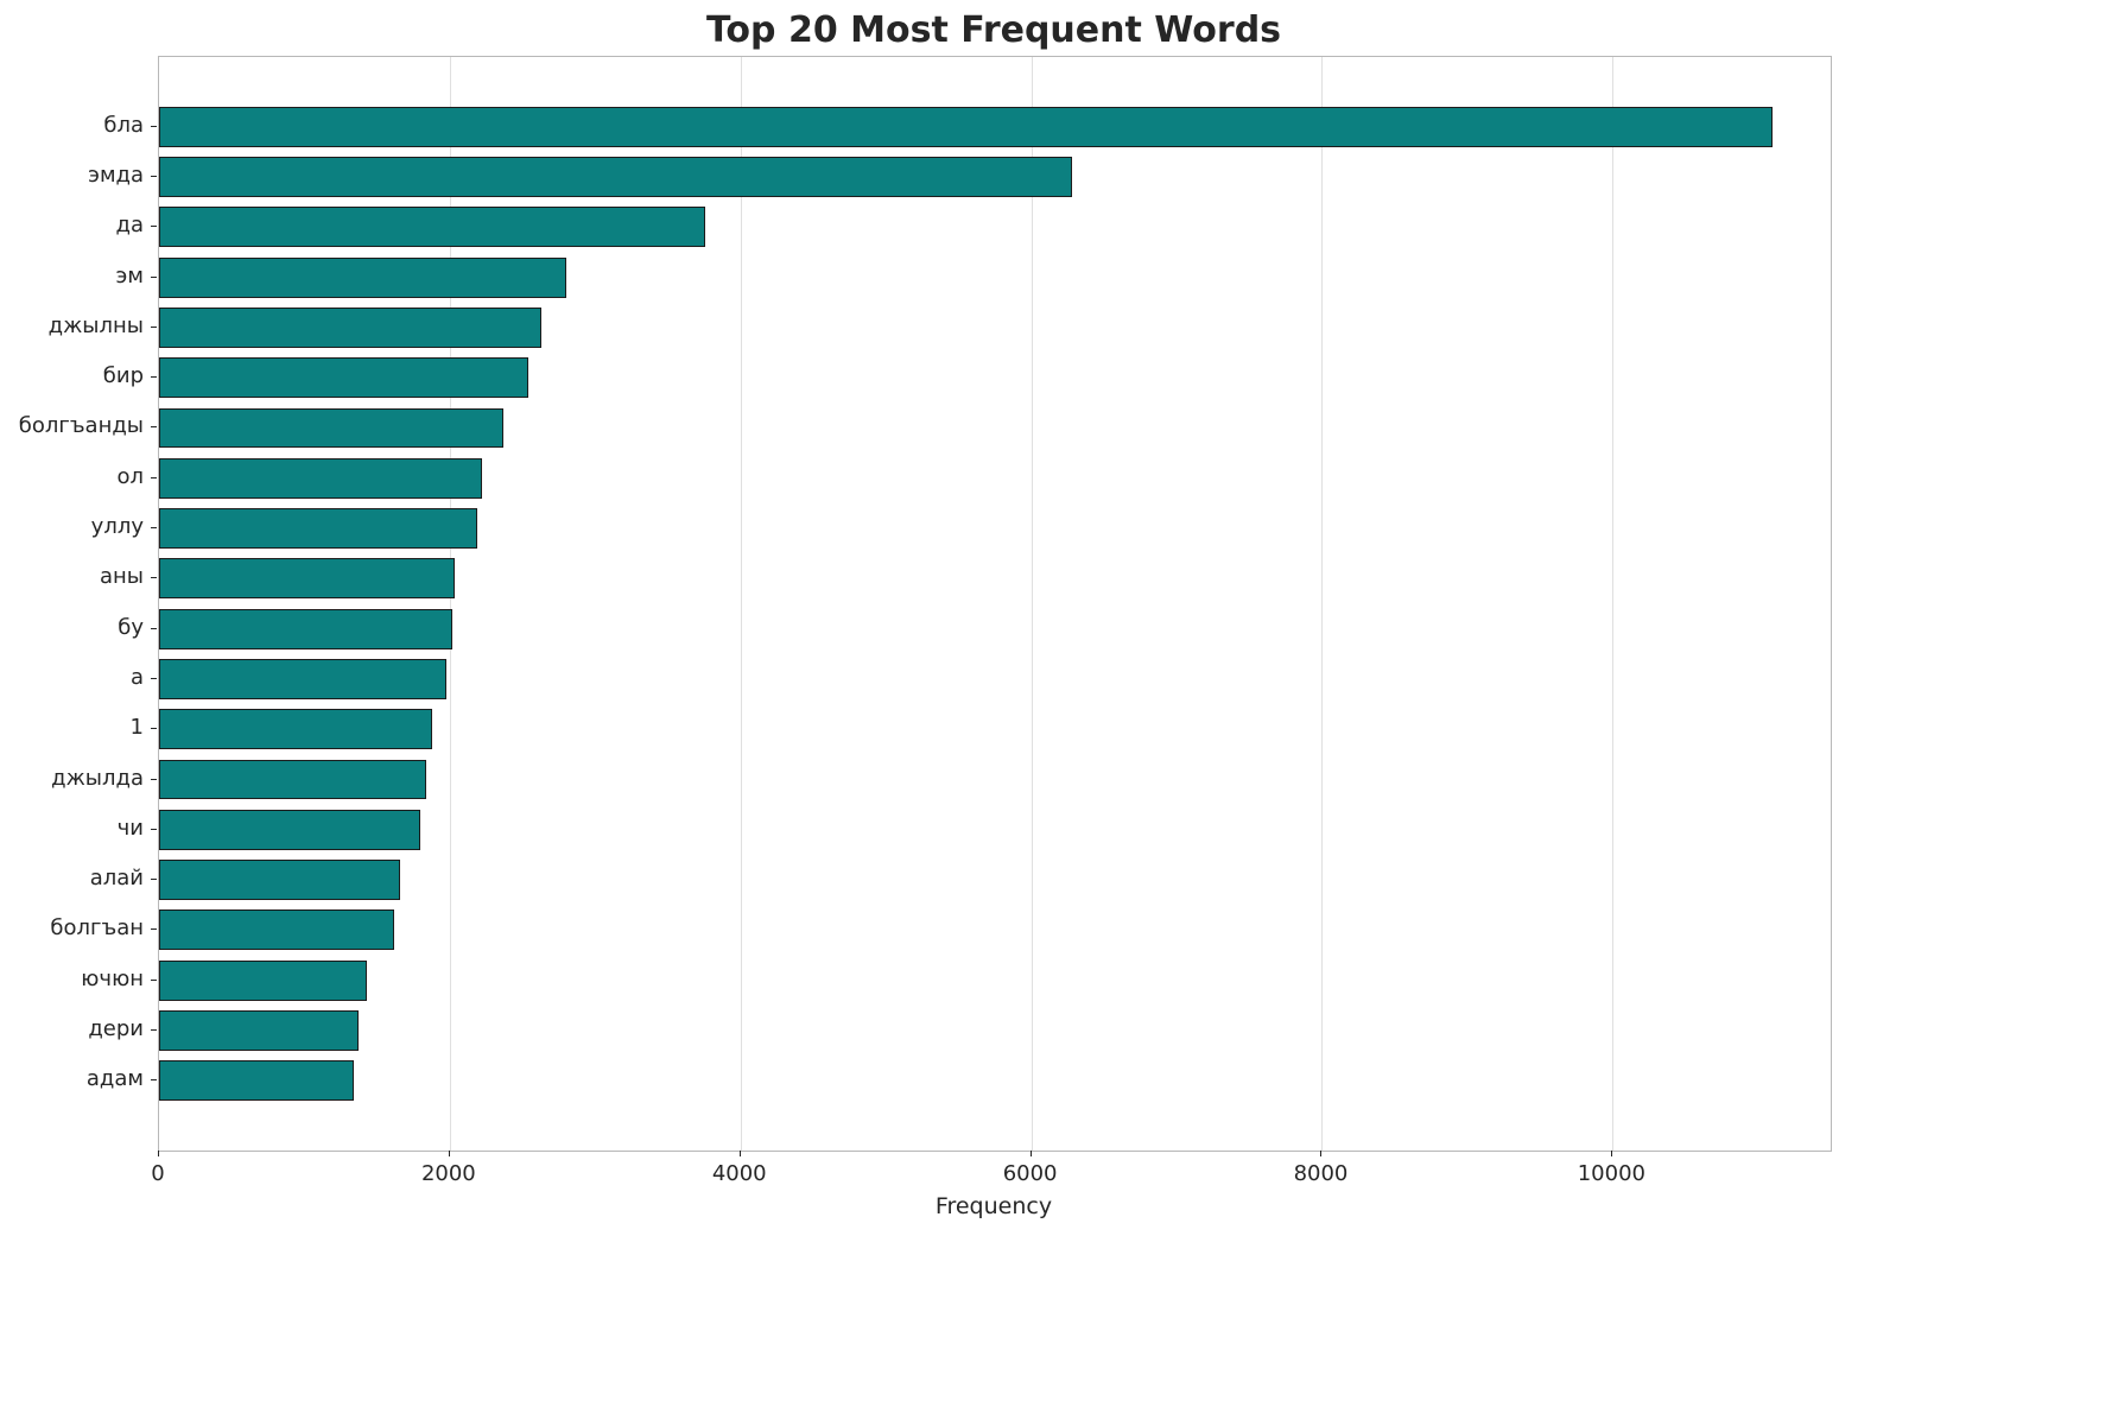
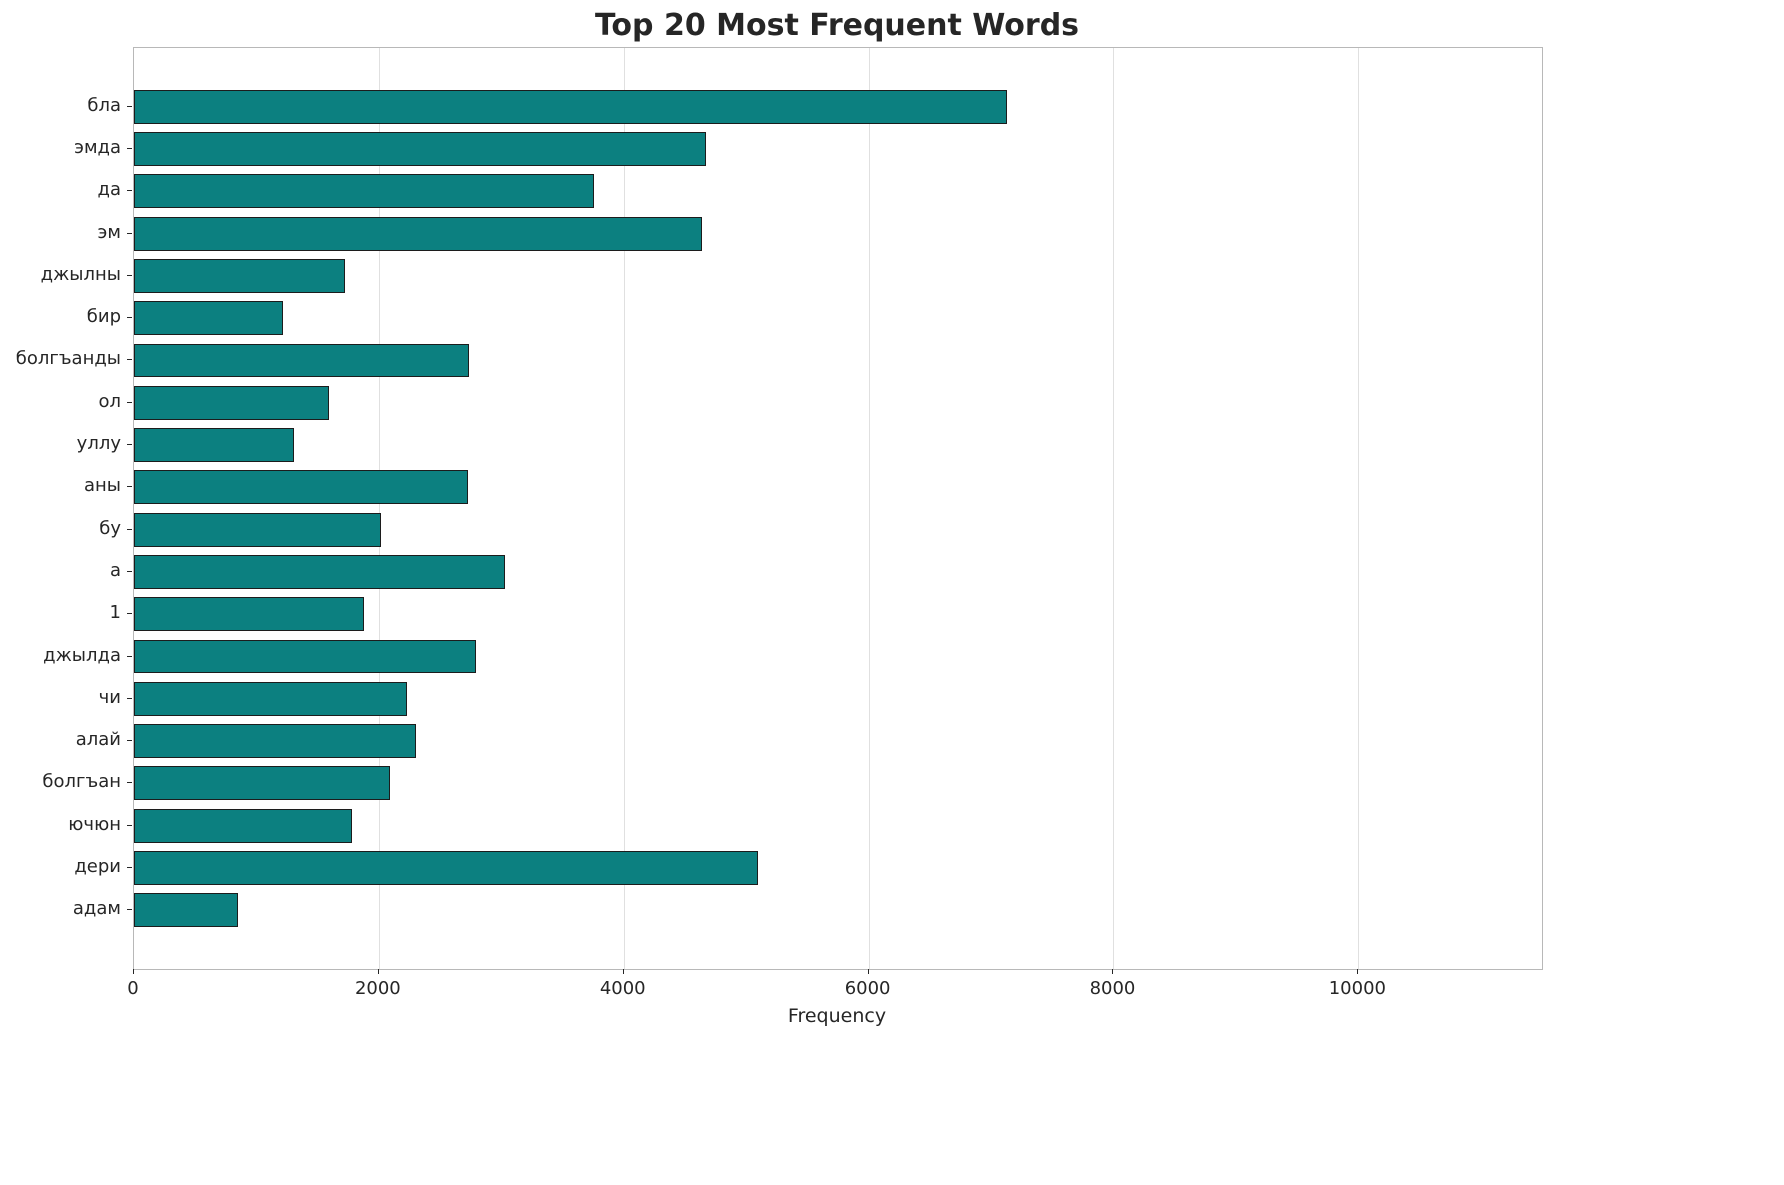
бла: 11100 -> 7130
эмда: 6280 -> 4670
эм: 2800 -> 4640
джылны: 2630 -> 1720
бир: 2540 -> 1220
болгъанды: 2370 -> 2740
ол: 2220 -> 1590
уллу: 2190 -> 1310
аны: 2030 -> 2730
а: 1980 -> 3030
джылда: 1840 -> 2790
чи: 1800 -> 2230
алай: 1660 -> 2300
болгъан: 1620 -> 2090
ючюн: 1430 -> 1780
дери: 1370 -> 5100
адам: 1340 -> 850
